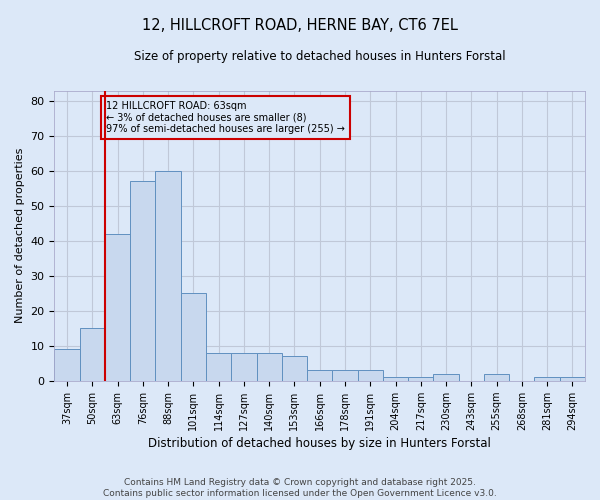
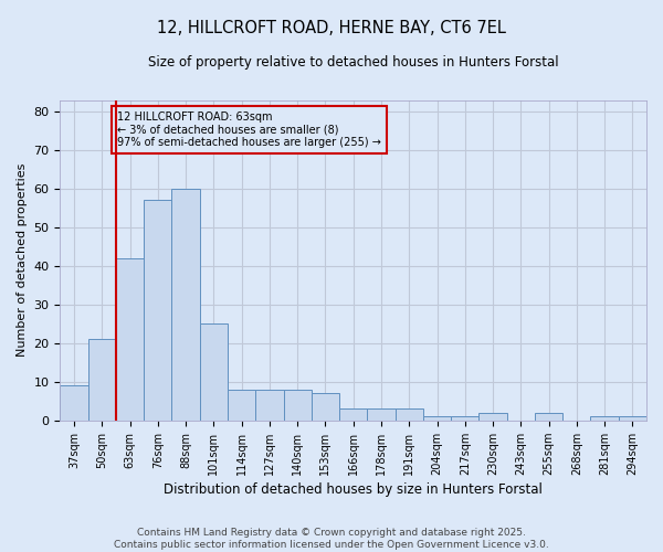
50sqm: 15 -> 21
